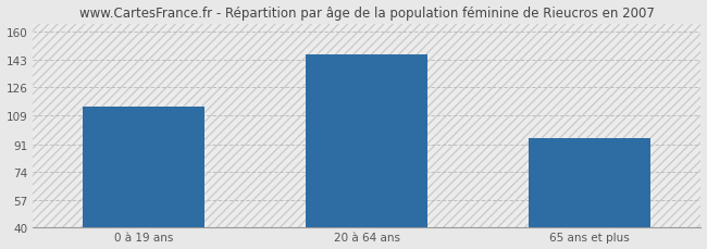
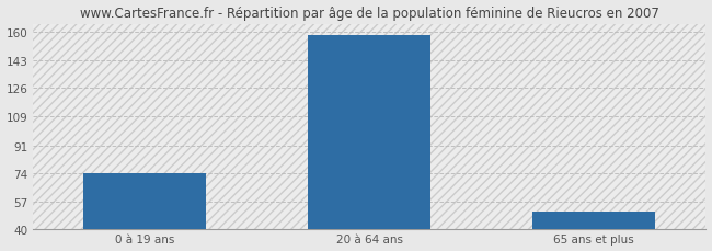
0 à 19 ans: 114 -> 74
20 à 64 ans: 146 -> 158
65 ans et plus: 95 -> 51
